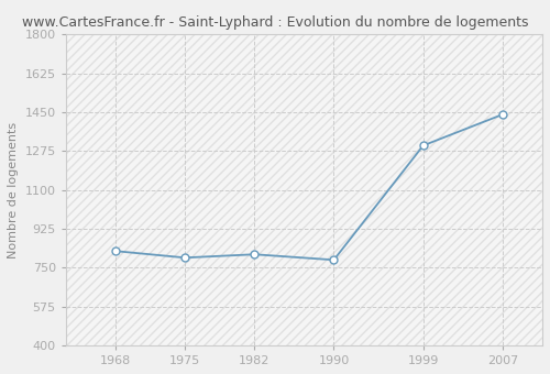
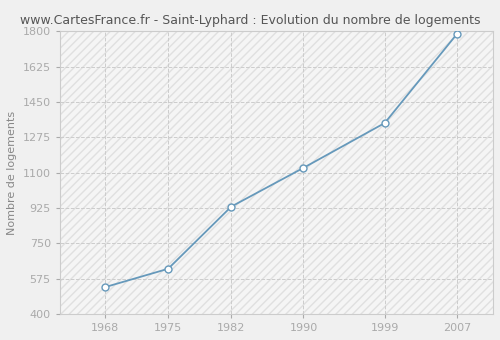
1968: 825 -> 533
1975: 795 -> 624
1982: 810 -> 932
1990: 785 -> 1124
1999: 1300 -> 1346
2007: 1440 -> 1787
